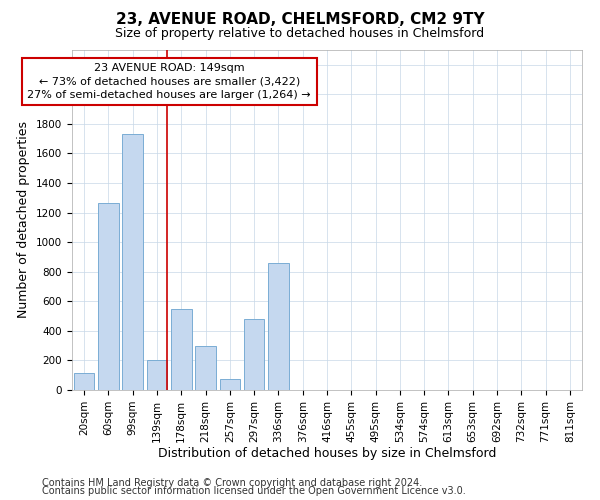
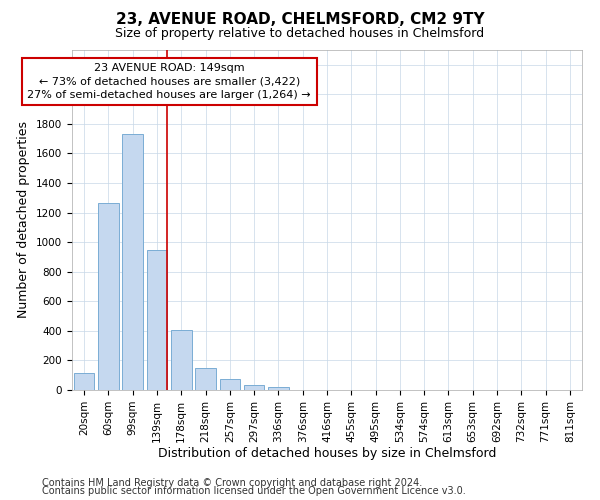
139sqm: 200 -> 950
178sqm: 550 -> 400
218sqm: 300 -> 150
297sqm: 480 -> 40
336sqm: 860 -> 20
